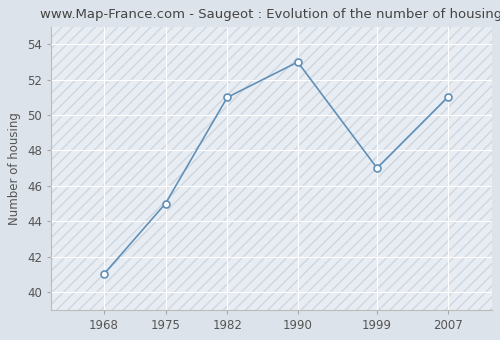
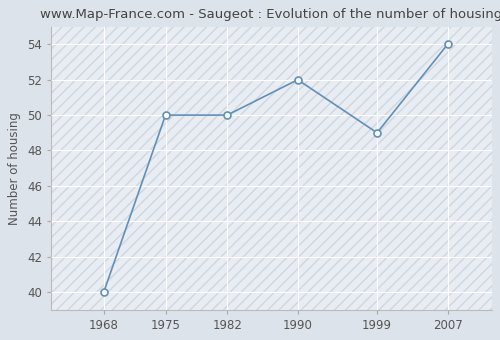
1968: 41 -> 40
1975: 45 -> 50
1982: 51 -> 50
1990: 53 -> 52
1999: 47 -> 49
2007: 51 -> 54
